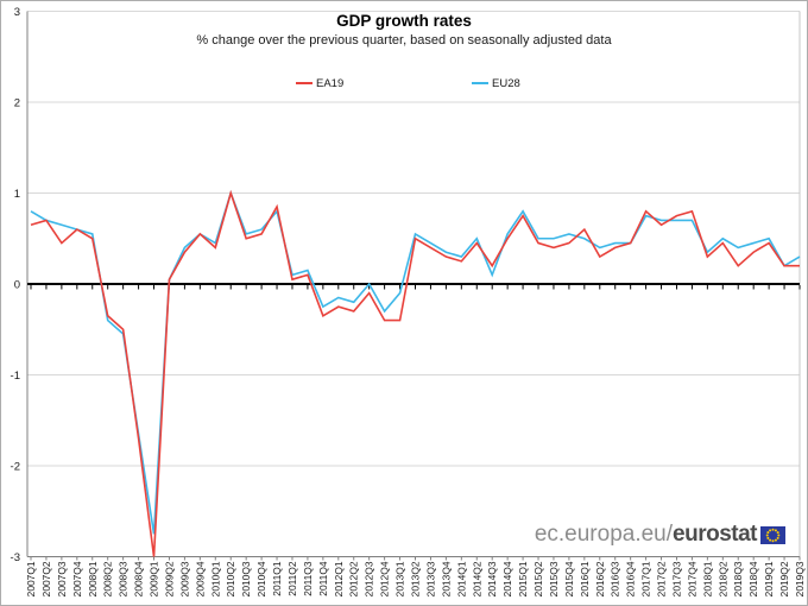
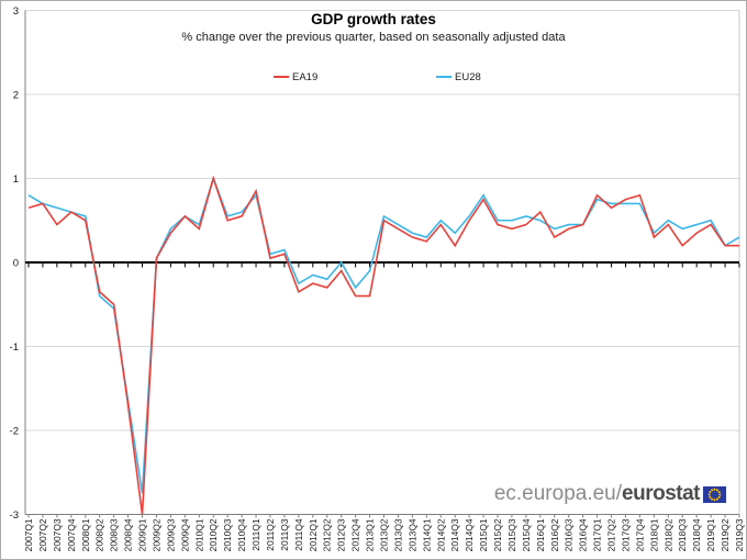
EU28/2014Q3: 0.1 -> 0.3
